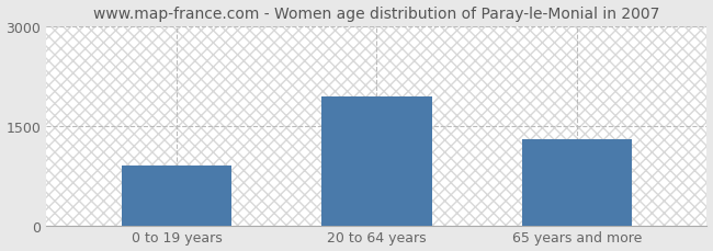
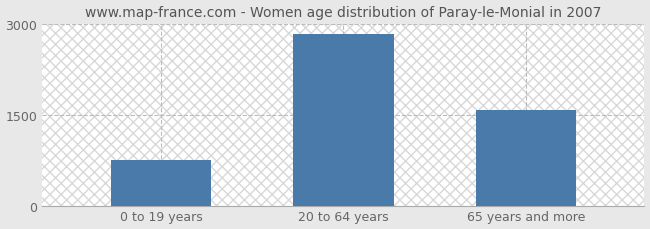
0 to 19 years: 900 -> 750
20 to 64 years: 1940 -> 2830
65 years and more: 1300 -> 1570
